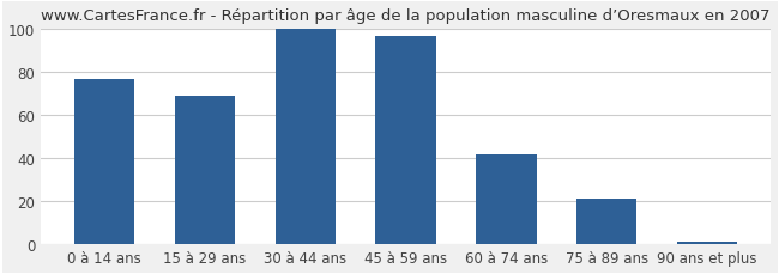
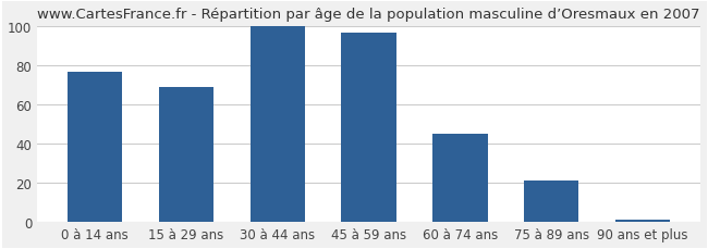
60 à 74 ans: 42 -> 45
